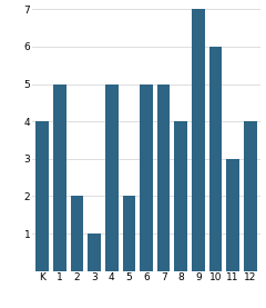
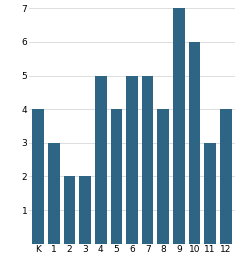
1: 5 -> 3
3: 1 -> 2
5: 2 -> 4
